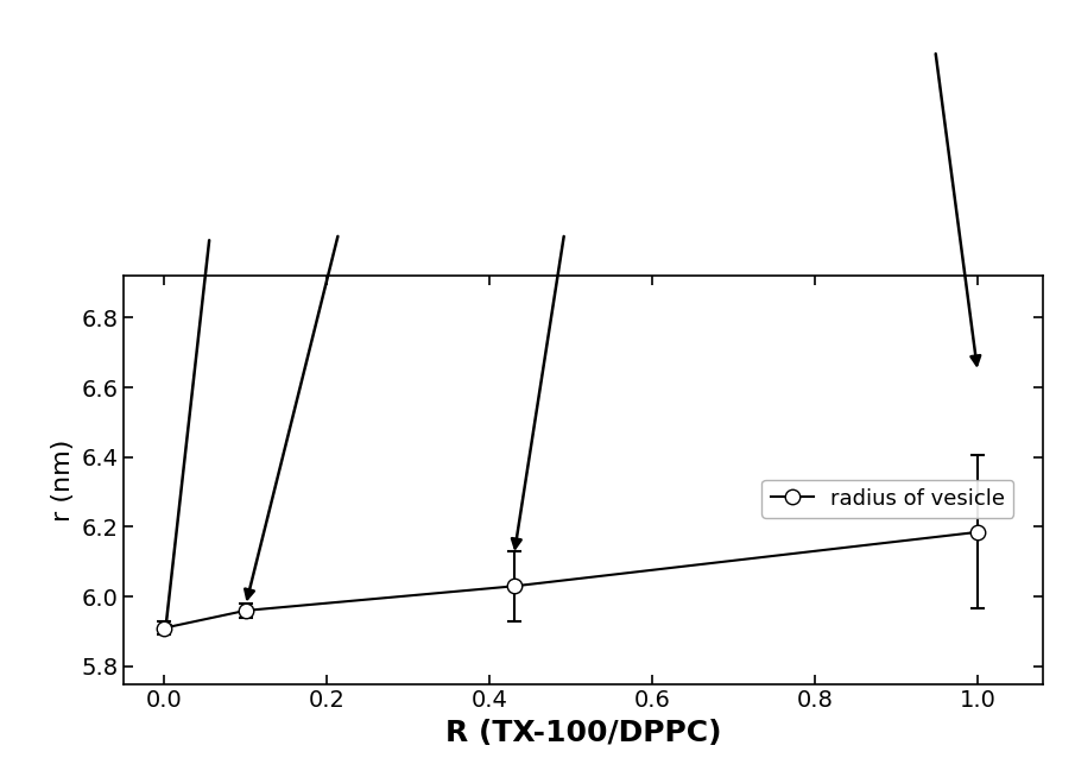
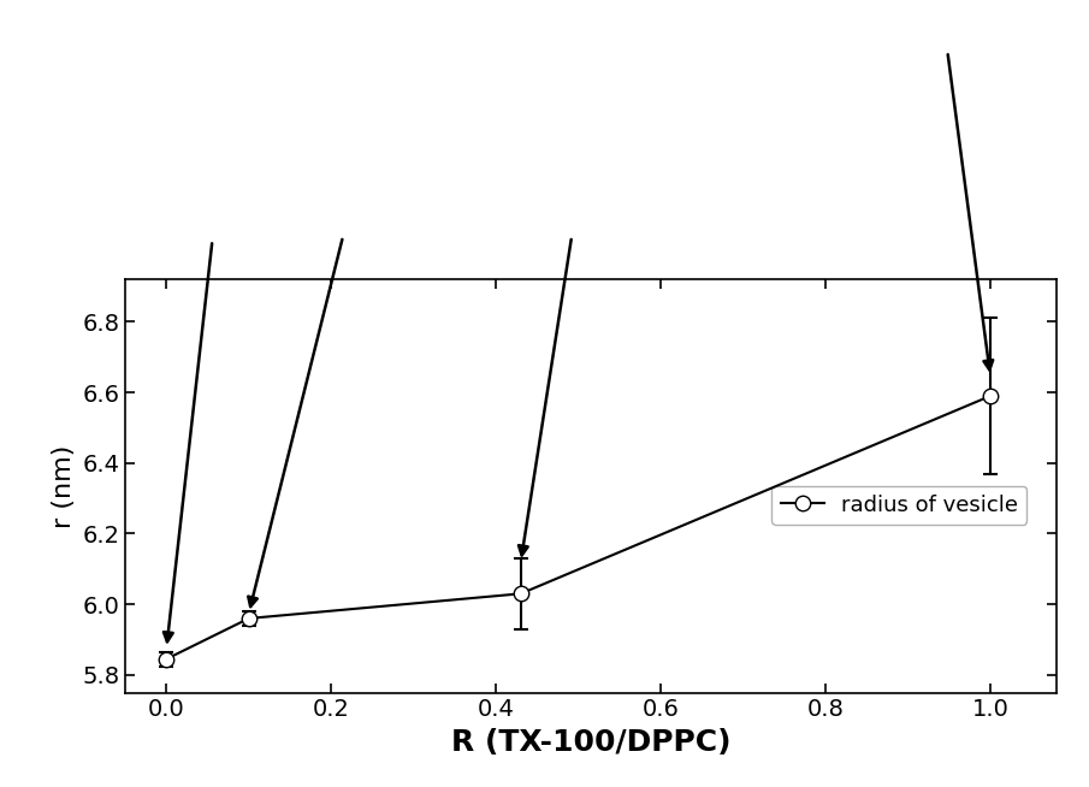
0.0: 5.910 -> 5.845
1.0: 6.185 -> 6.590
